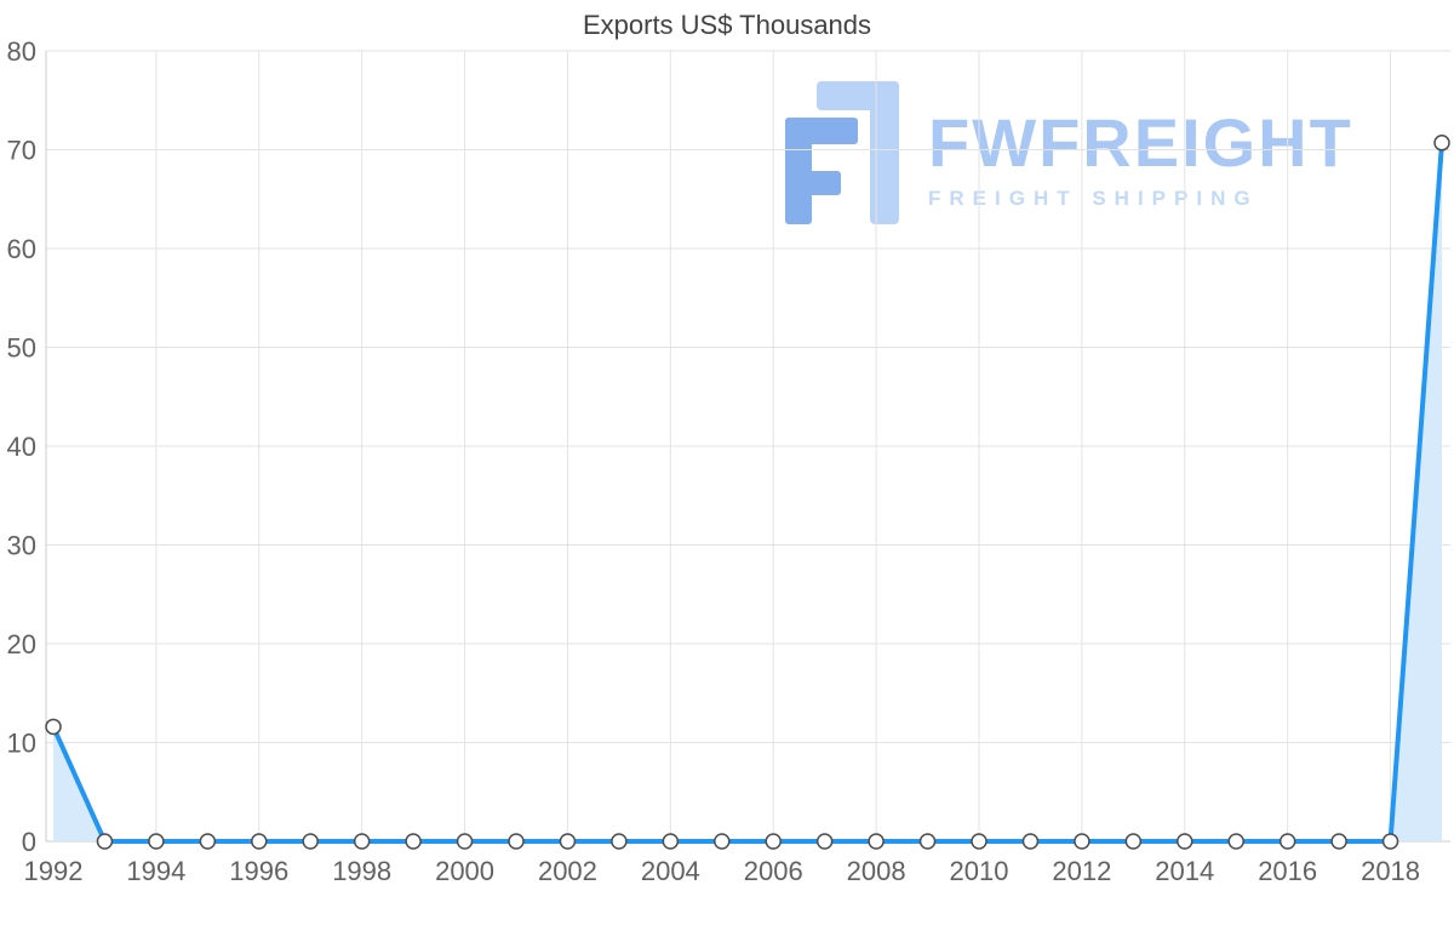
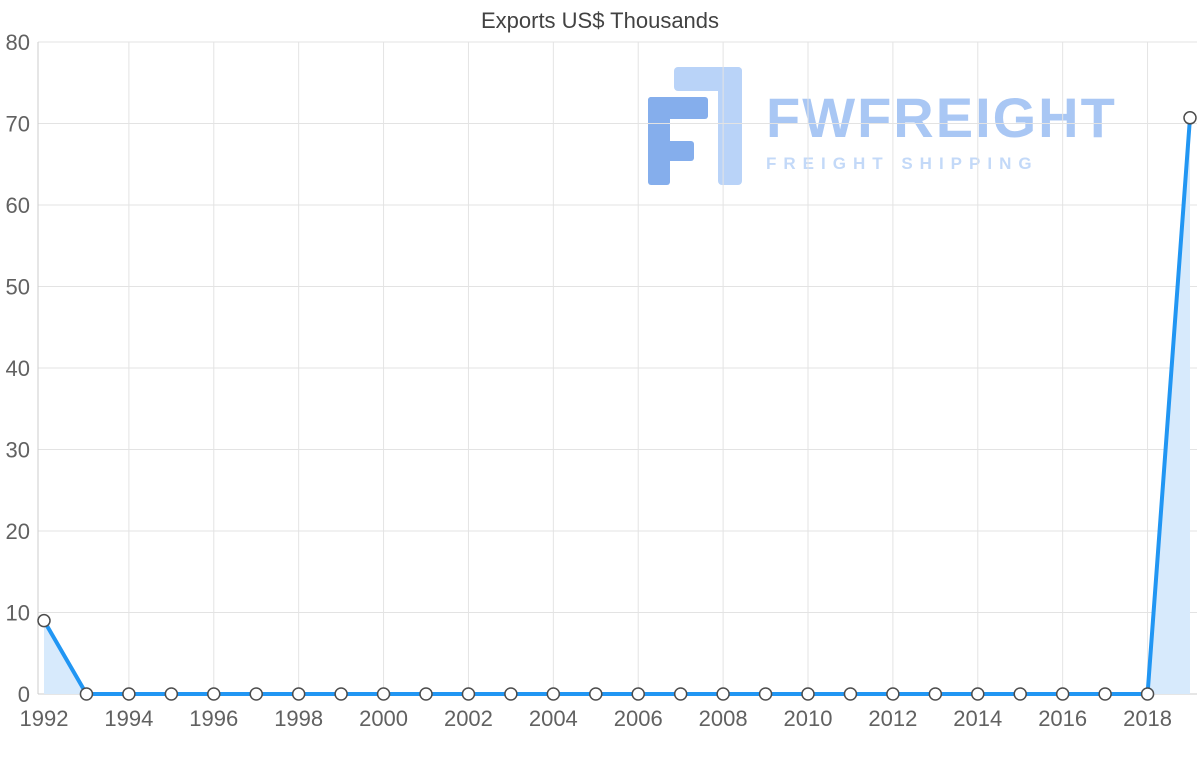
1992: 12 -> 9
